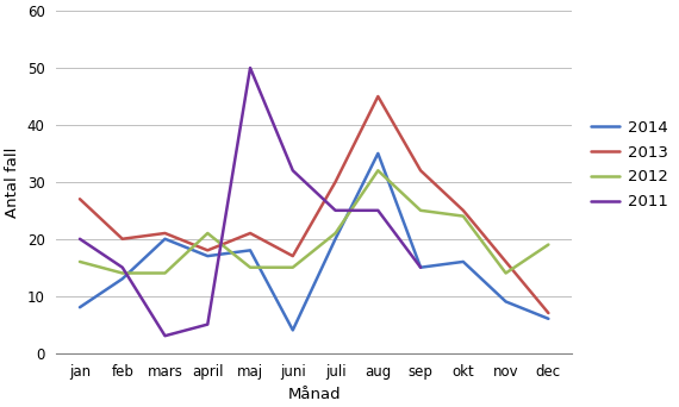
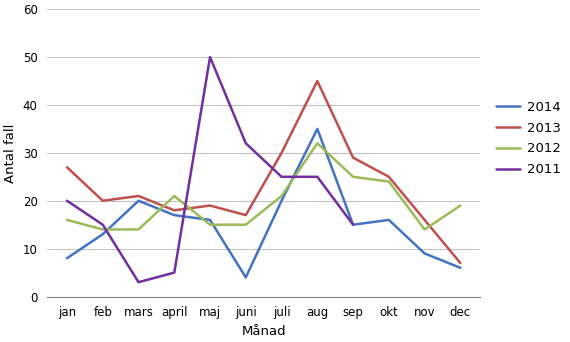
2014/maj: 18 -> 16
2013/maj: 21 -> 19
2013/sep: 32 -> 29
